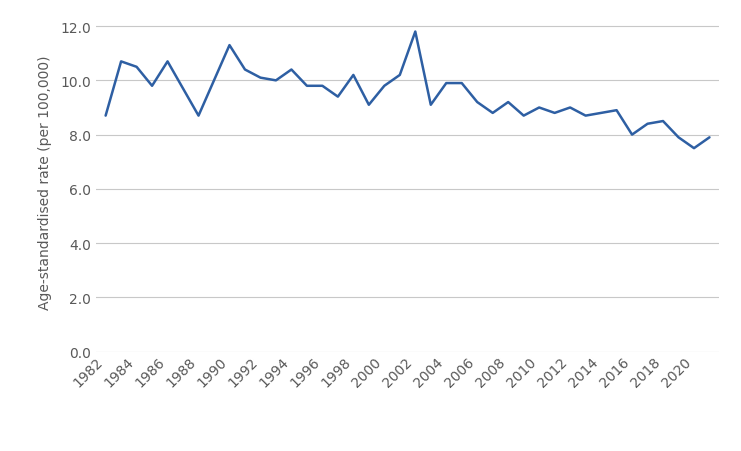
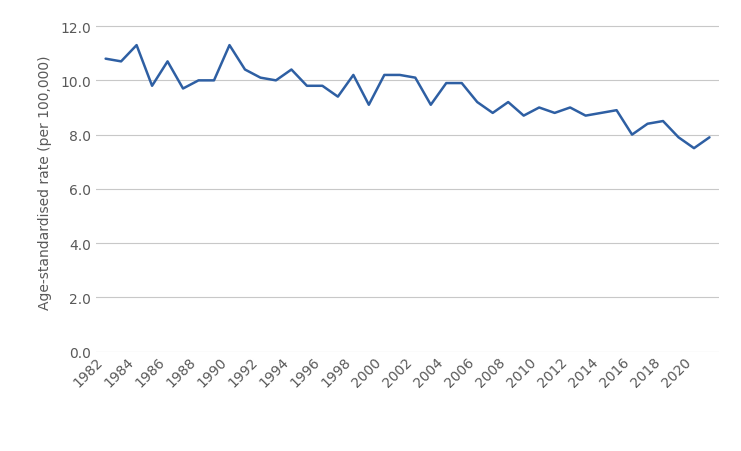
1982: 8.7 -> 10.8
1984: 10.5 -> 11.3
1988: 8.7 -> 10.0
2000: 9.8 -> 10.2
2002: 11.8 -> 10.1
